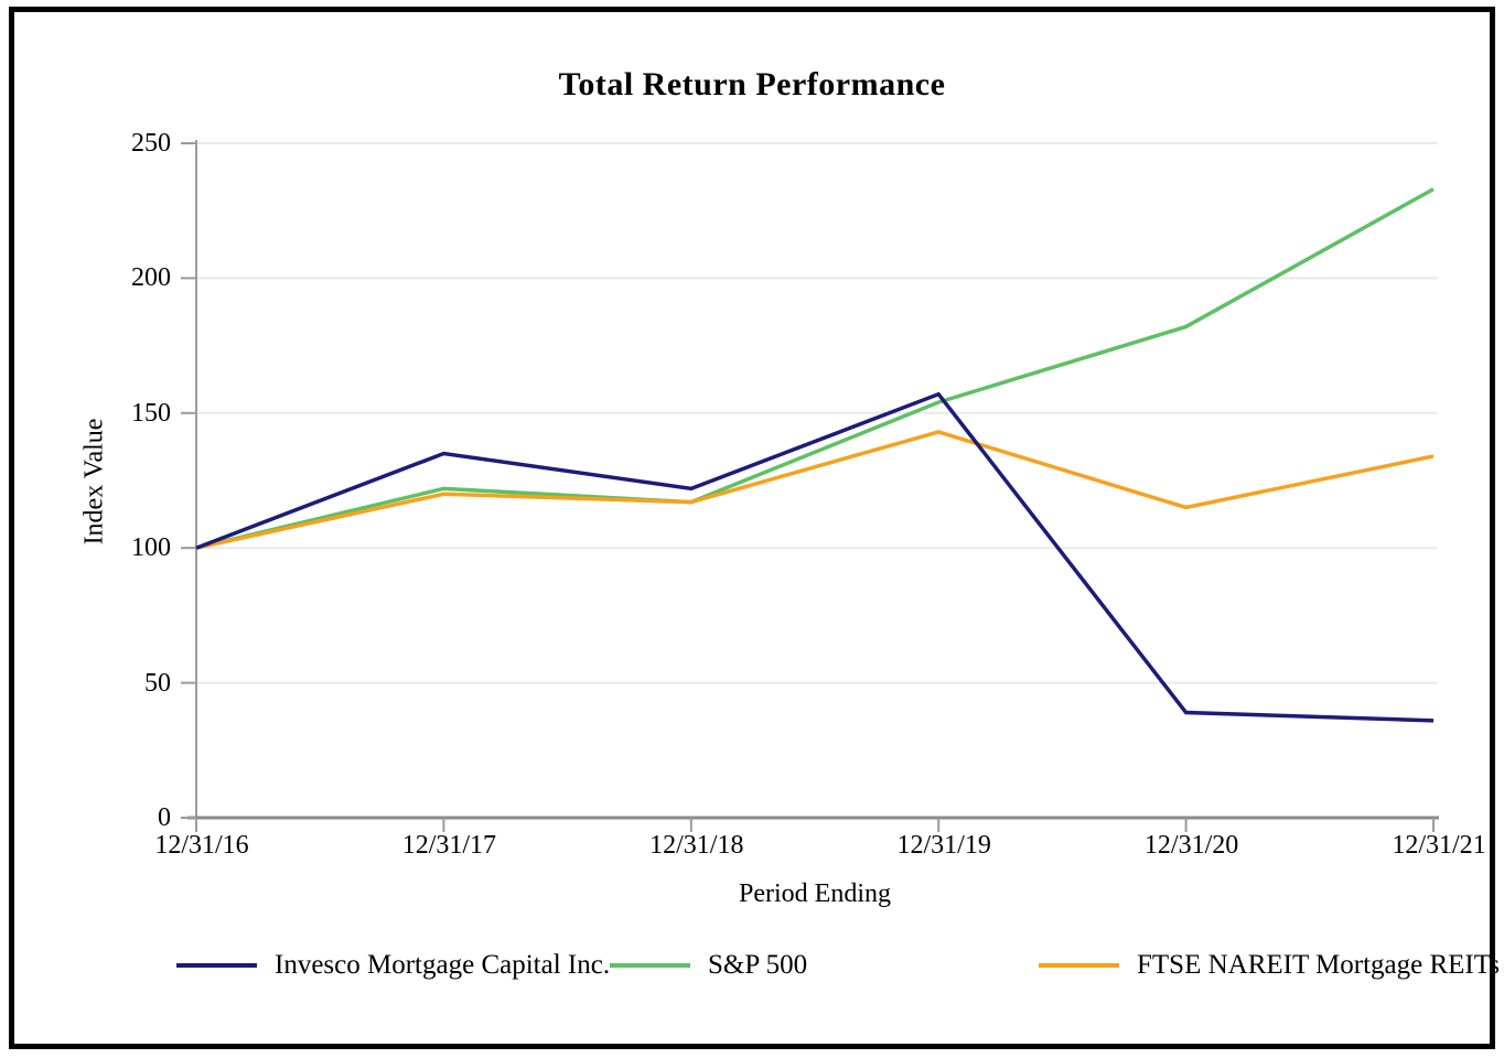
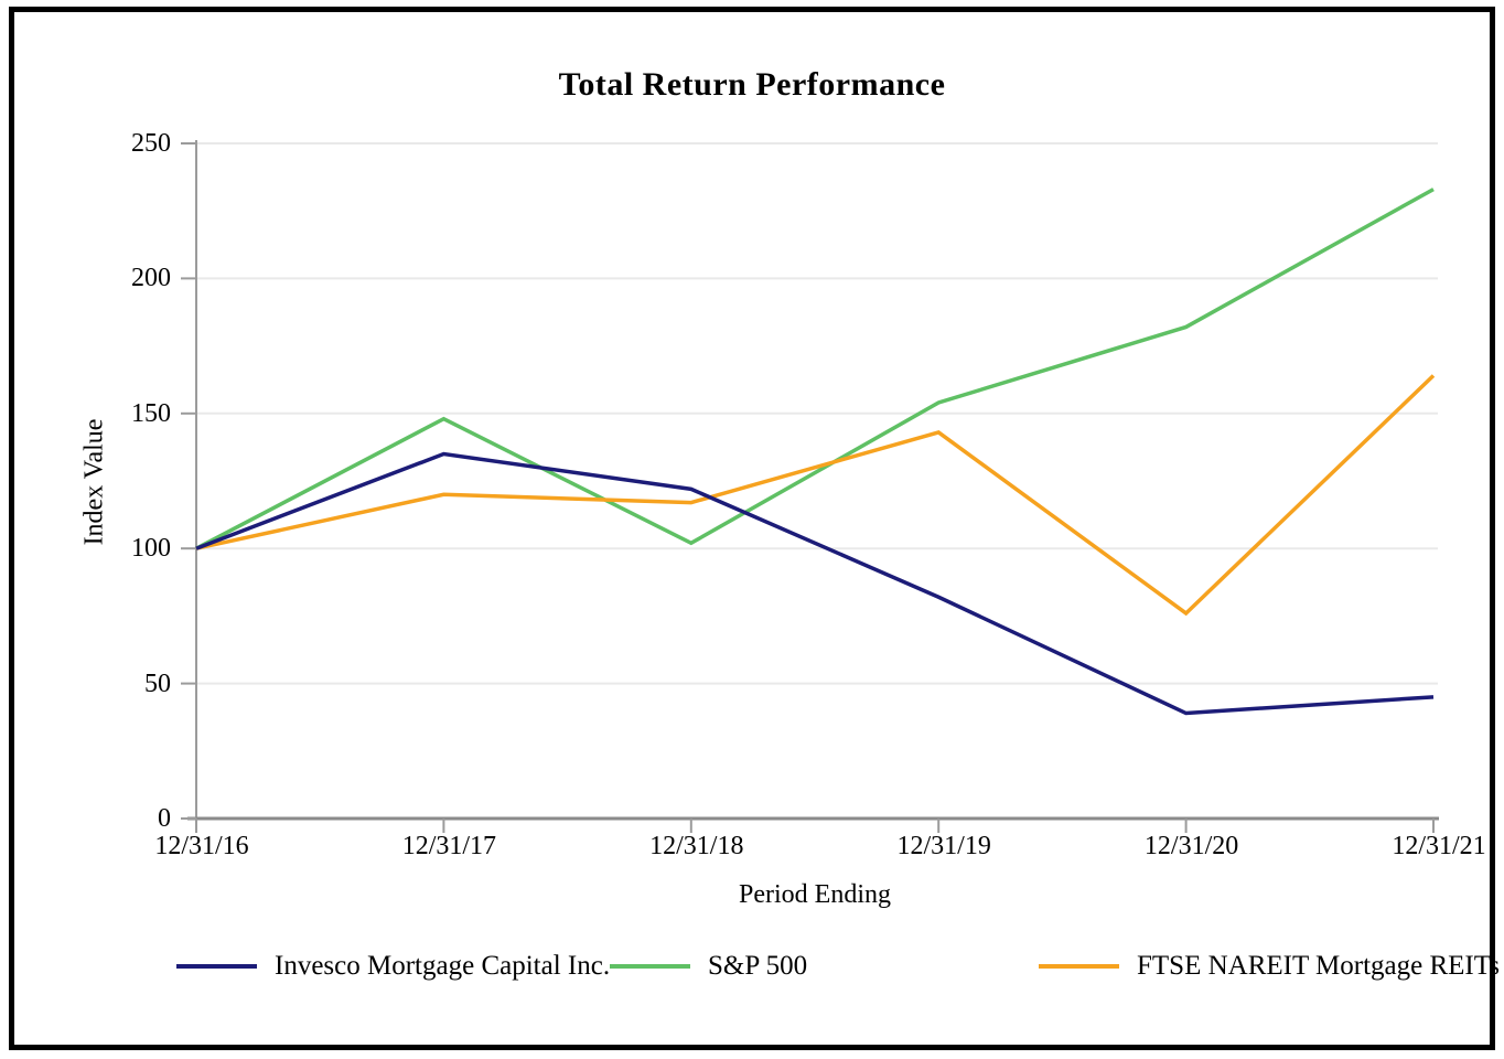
S&P 500/12/31/17: 122 -> 148
S&P 500/12/31/18: 117 -> 102
Invesco Mortgage Capital Inc./12/31/19: 157 -> 82
FTSE NAREIT Mortgage REITs/12/31/20: 115 -> 76
Invesco Mortgage Capital Inc./12/31/21: 36 -> 45
FTSE NAREIT Mortgage REITs/12/31/21: 134 -> 164
